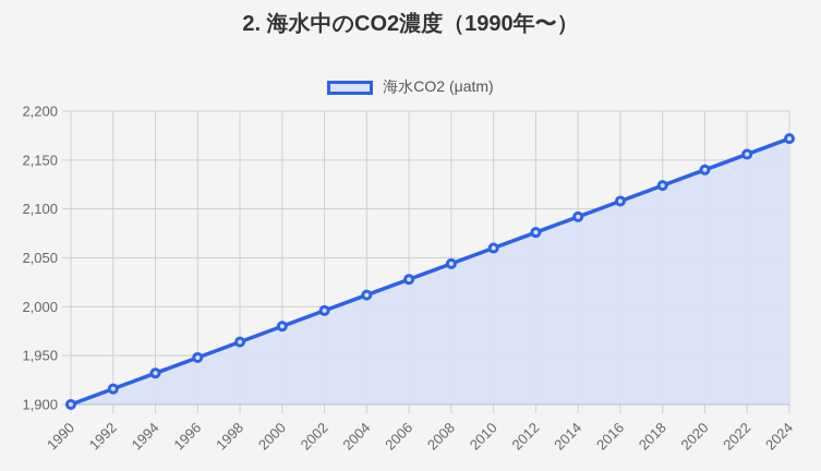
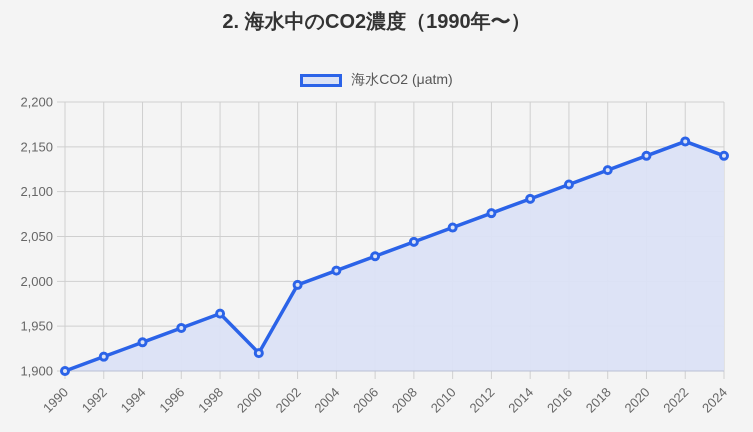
2000: 1980 -> 1920
2024: 2170 -> 2140
